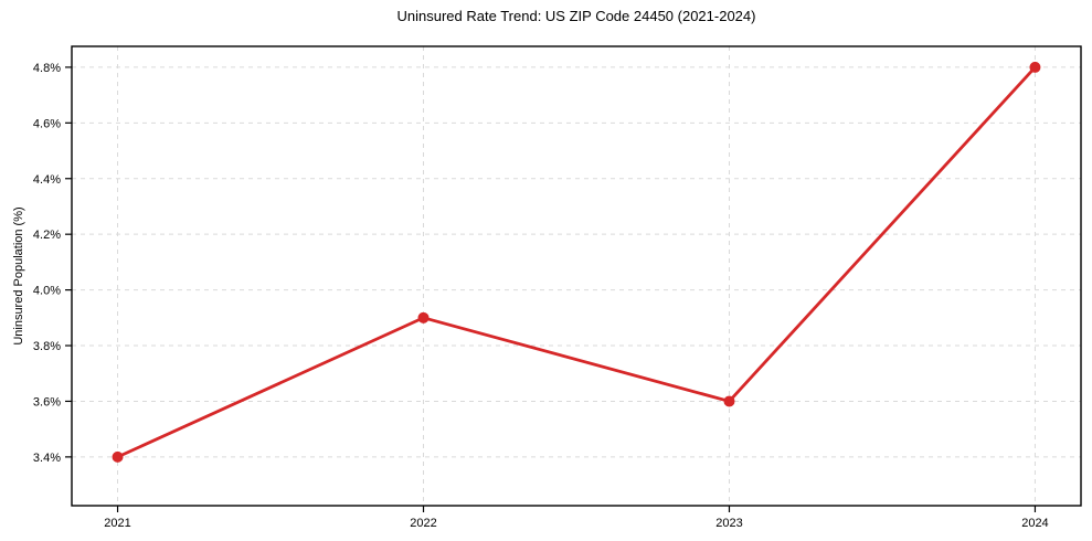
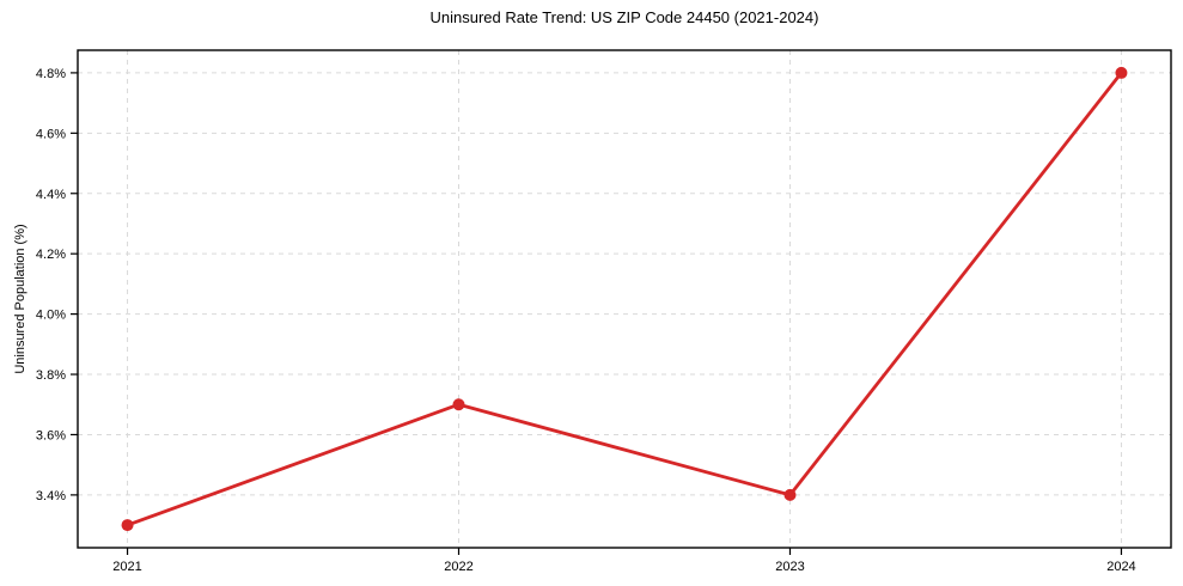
2021: 3.4% -> 3.3%
2022: 3.9% -> 3.7%
2023: 3.6% -> 3.4%
